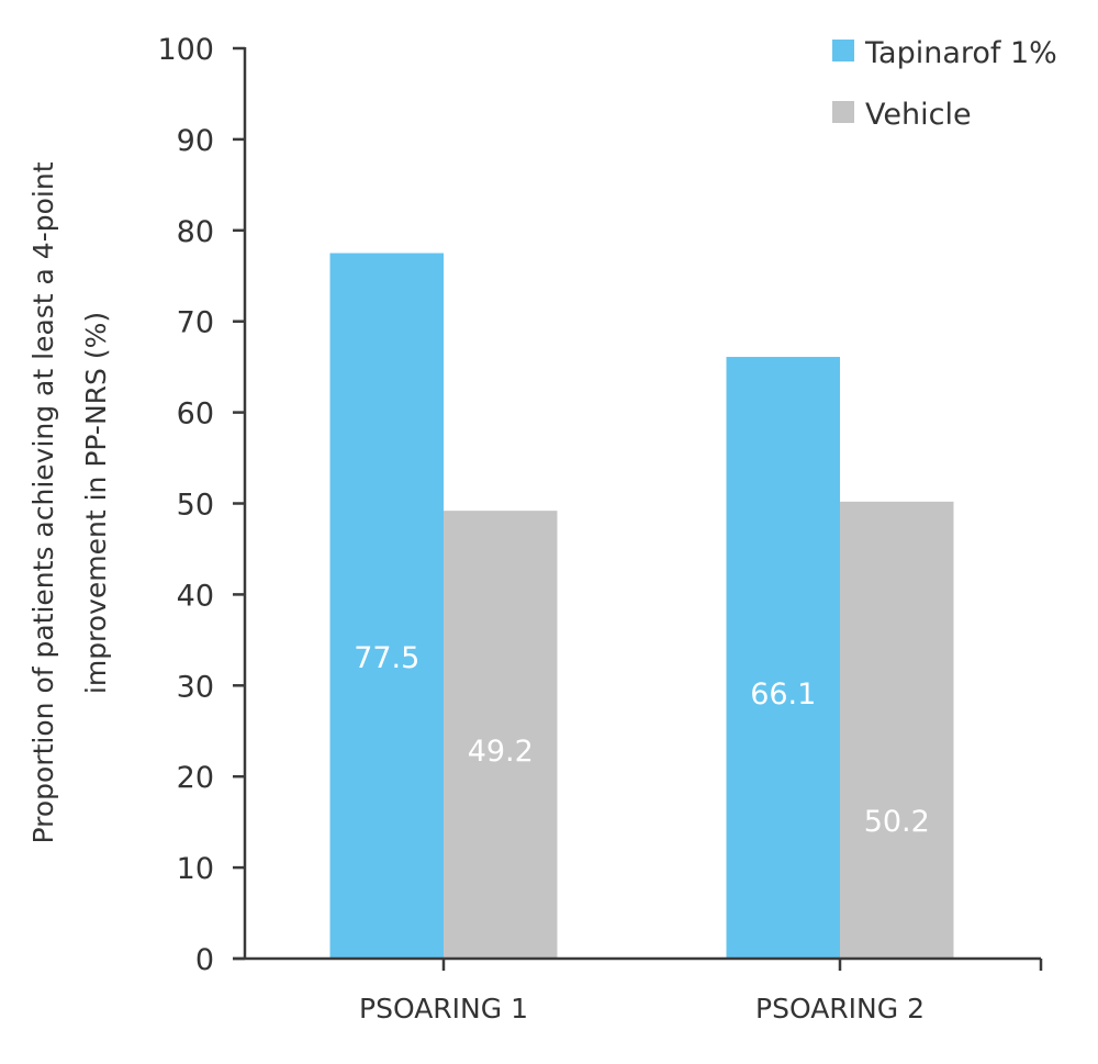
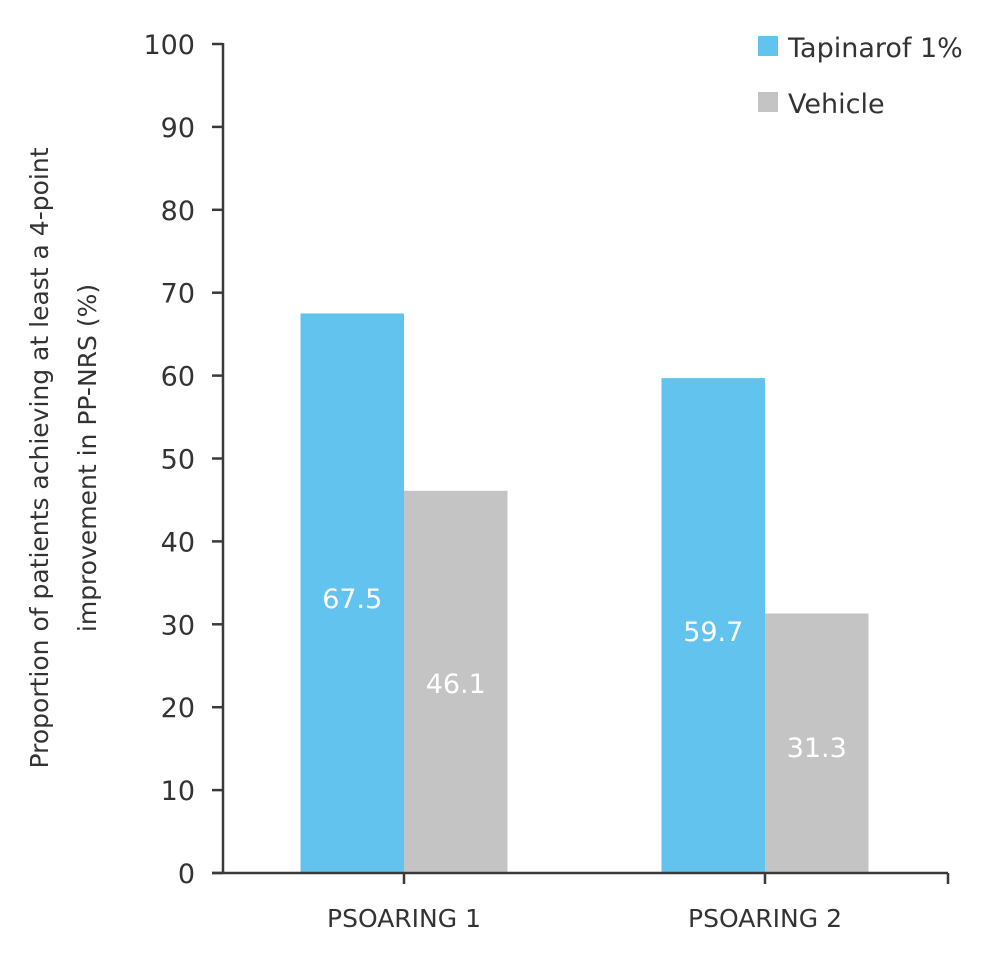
Tapinarof 1%/PSOARING 1: 77.5 -> 67.5
Vehicle/PSOARING 1: 49.2 -> 46.1
Tapinarof 1%/PSOARING 2: 66.1 -> 59.7
Vehicle/PSOARING 2: 50.2 -> 31.3
